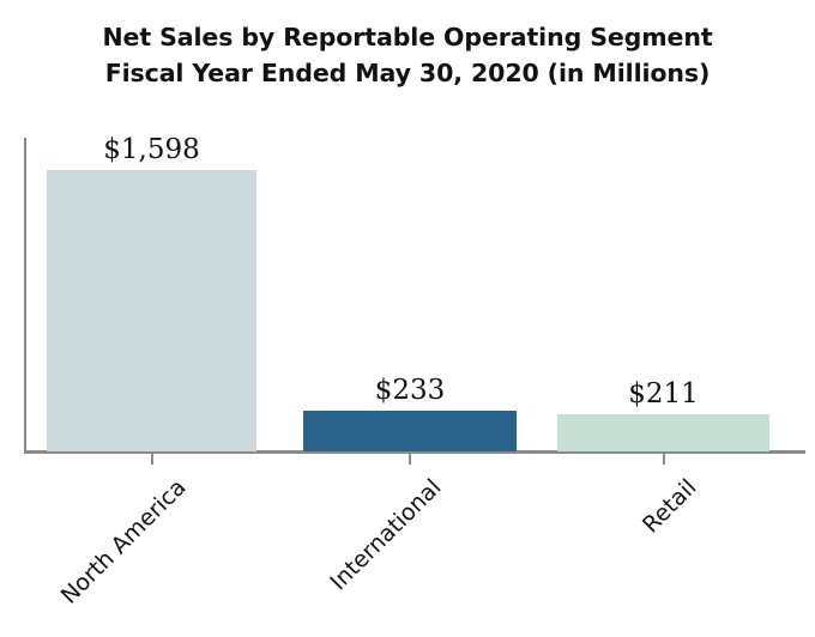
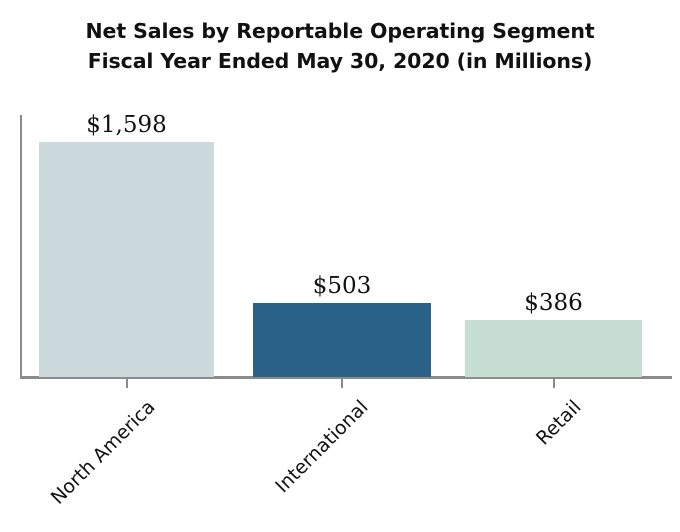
International: $233 -> $503
Retail: $211 -> $386
